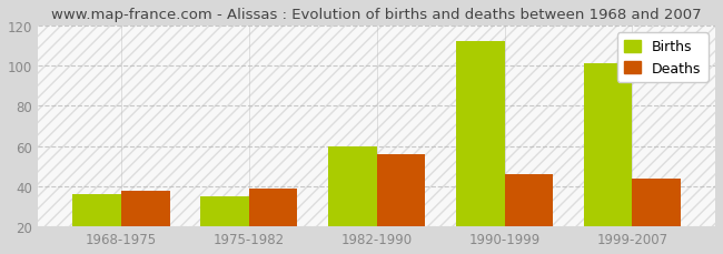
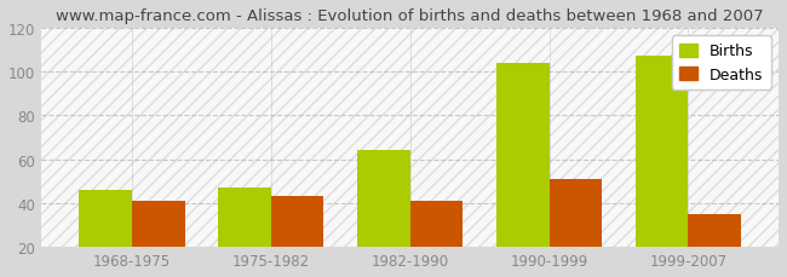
Births/1968-1975: 36 -> 46
Deaths/1968-1975: 38 -> 41
Births/1975-1982: 35 -> 47
Deaths/1975-1982: 39 -> 43
Births/1982-1990: 60 -> 64
Deaths/1982-1990: 56 -> 41
Births/1990-1999: 112 -> 104
Deaths/1990-1999: 46 -> 51
Births/1999-2007: 101 -> 107
Deaths/1999-2007: 44 -> 35
